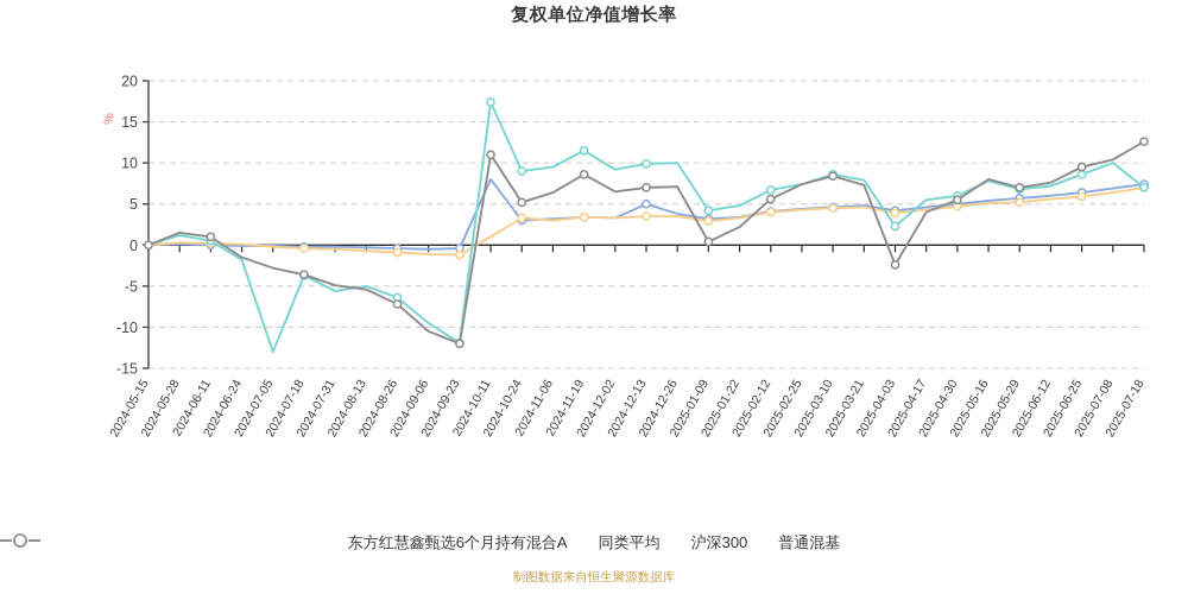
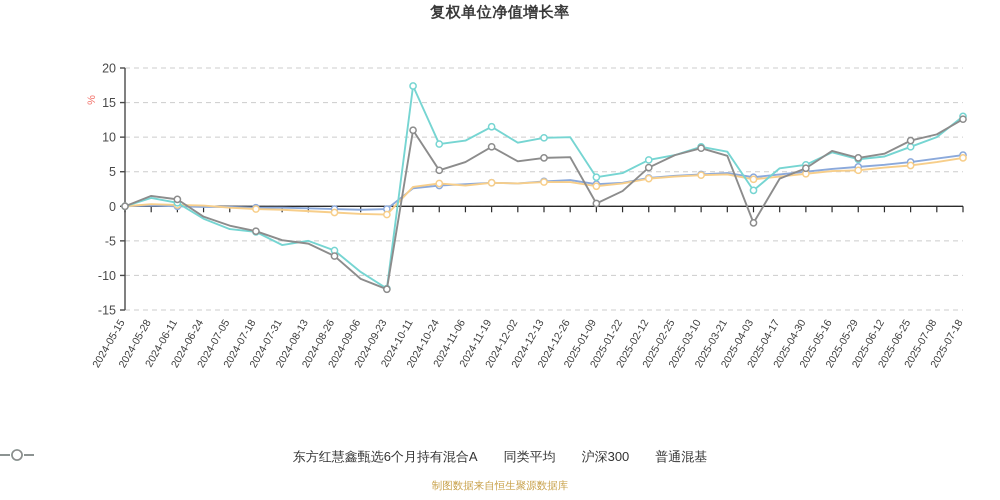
沪深300/2024-07-05: -13 -> -3
东方红慧鑫甄选6个月持有混合A/2024-10-11: 8 -> 3
同类平均/2024-10-11: 1 -> 3
东方红慧鑫甄选6个月持有混合A/2024-12-13: 5 -> 4
沪深300/2025-07-18: 7 -> 13
